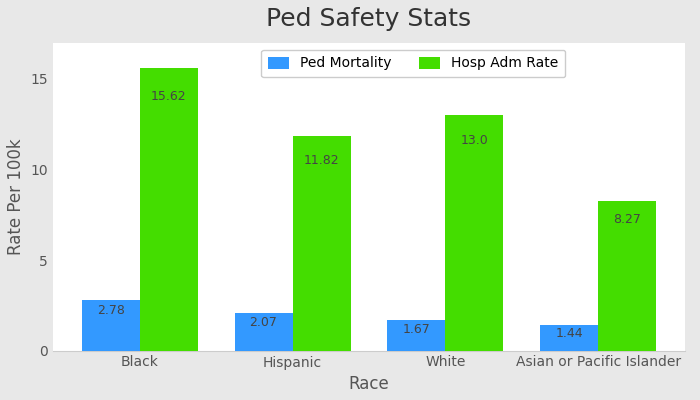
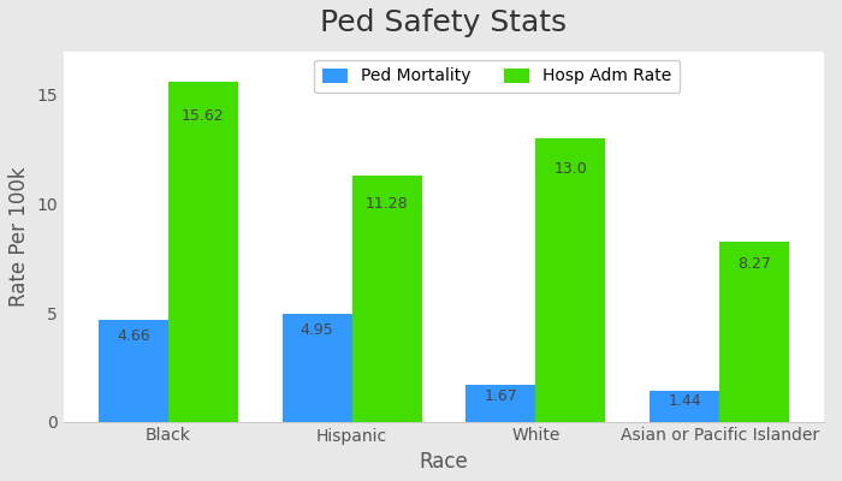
Ped Mortality/Black: 2.78 -> 4.66
Ped Mortality/Hispanic: 2.07 -> 4.95
Hosp Adm Rate/Hispanic: 11.82 -> 11.28
